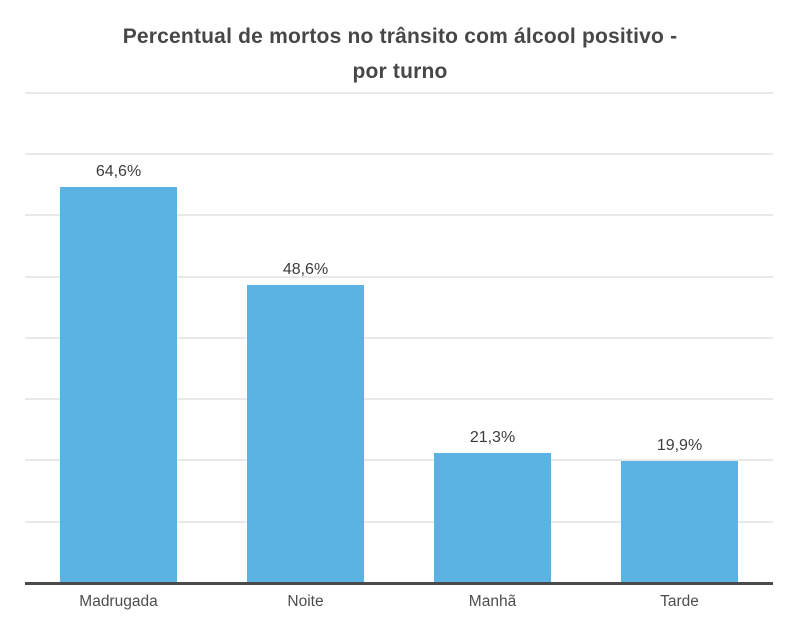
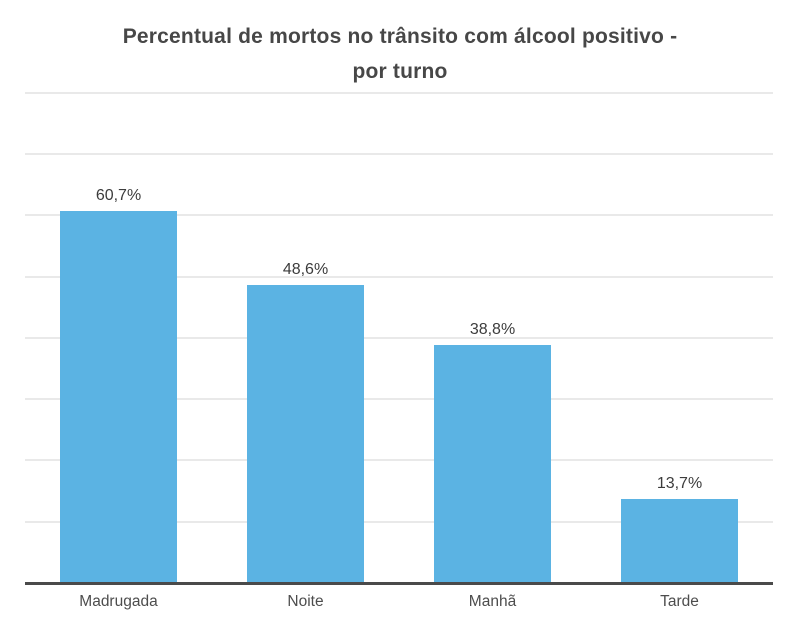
Madrugada: 64,6% -> 60,7%
Manhã: 21,3% -> 38,8%
Tarde: 19,9% -> 13,7%
